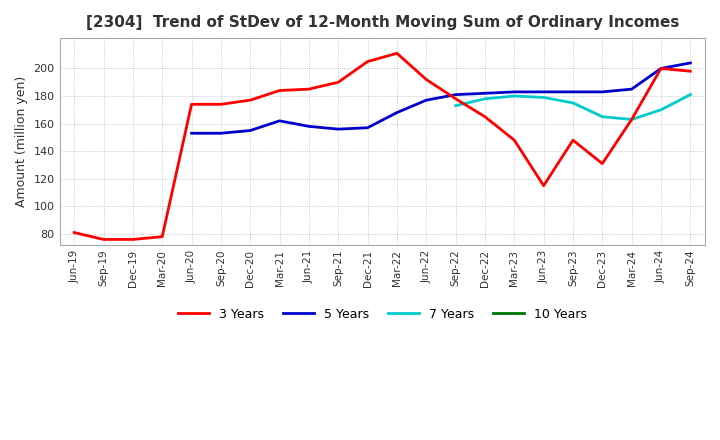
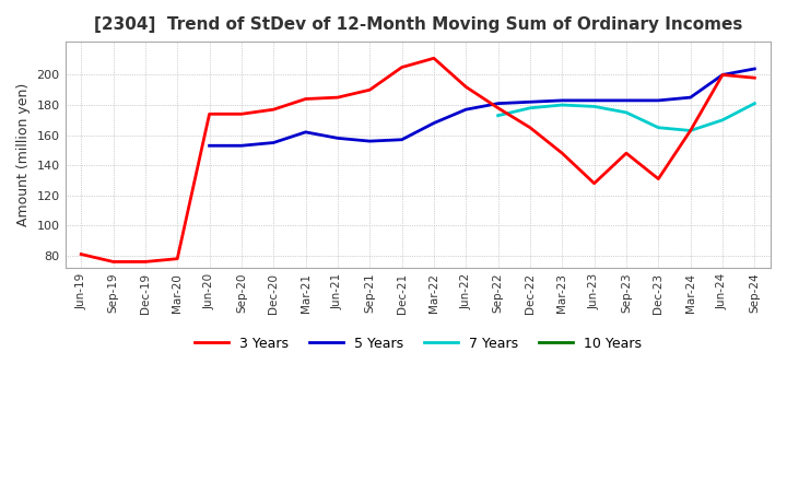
3 Years/Jun-23: 115 -> 128
